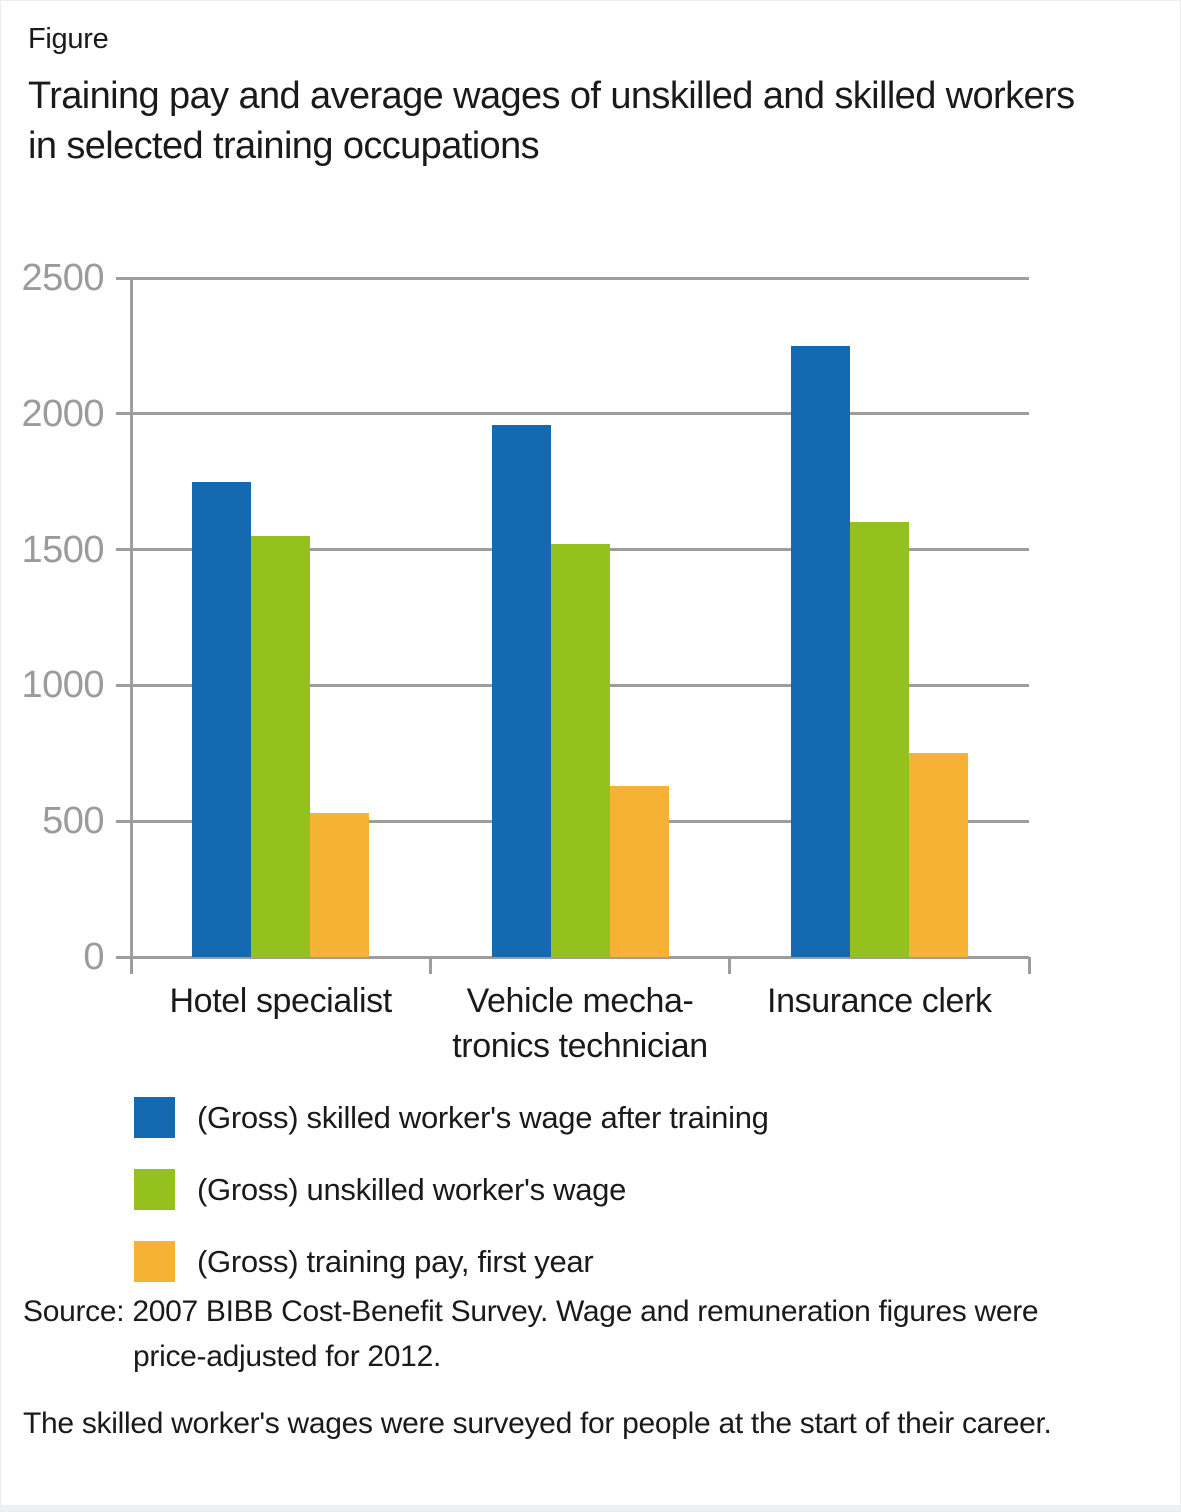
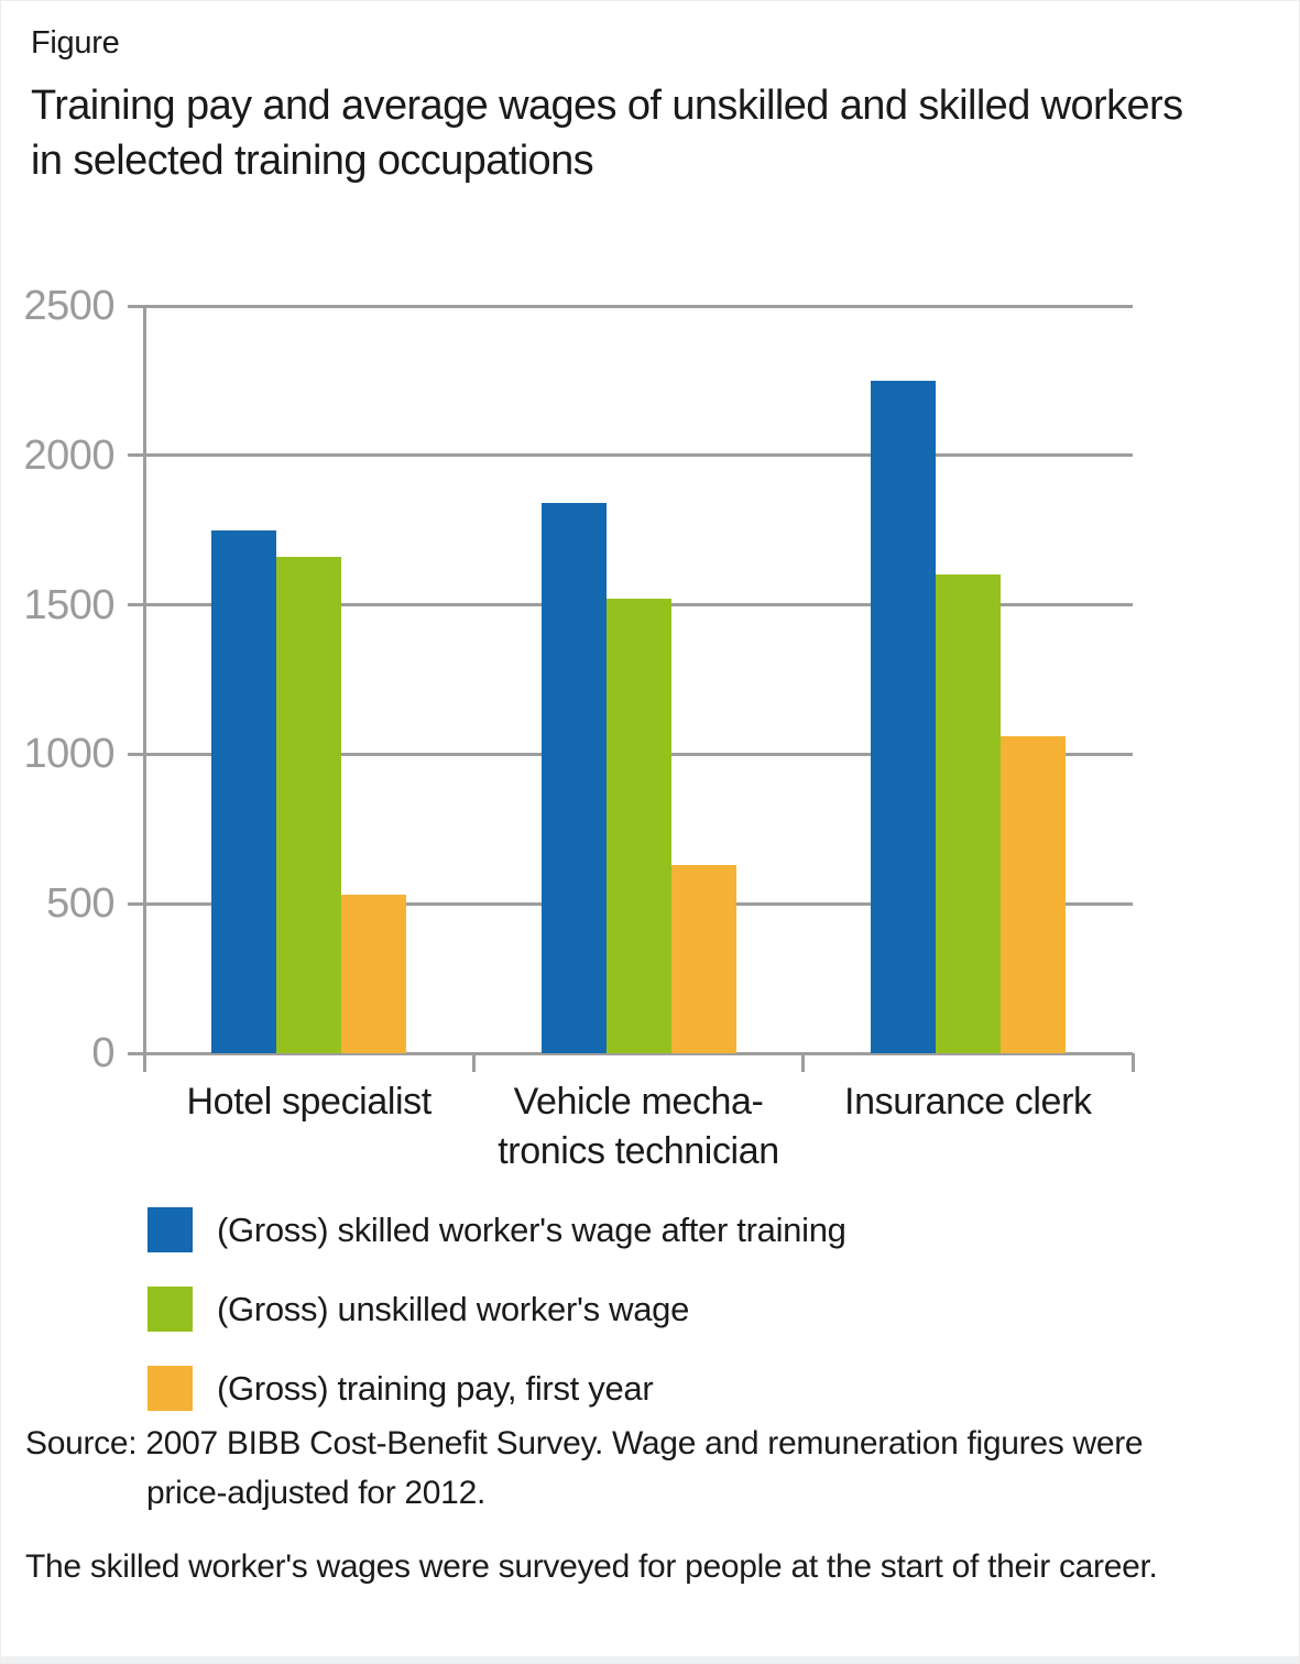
(Gross) unskilled worker's wage/Hotel specialist: 1550 -> 1660
(Gross) skilled worker's wage after training/Vehicle mecha- tronics technician: 1960 -> 1840
(Gross) training pay, first year/Insurance clerk: 750 -> 1060
